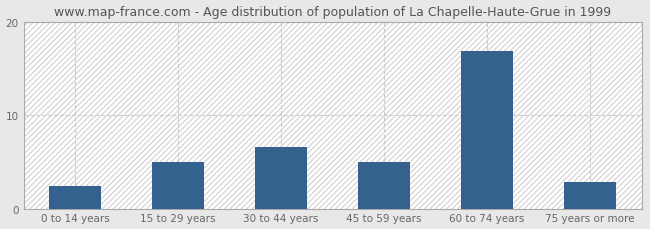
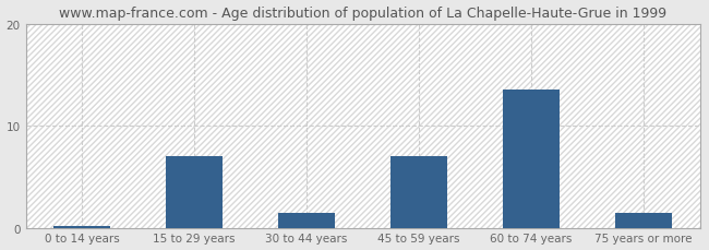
0 to 14 years: 2.4 -> 0.2
15 to 29 years: 5.0 -> 7.0
30 to 44 years: 6.6 -> 1.5
45 to 59 years: 5.0 -> 7.0
60 to 74 years: 16.8 -> 13.5
75 years or more: 2.8 -> 1.5
